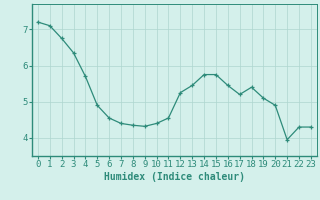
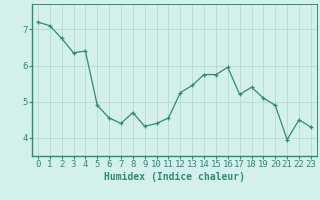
4: 5.70 -> 6.40
8: 4.35 -> 4.70
16: 5.45 -> 5.95
22: 4.30 -> 4.50
